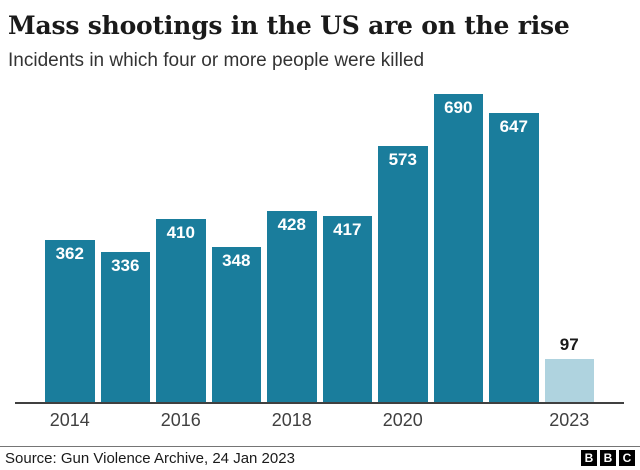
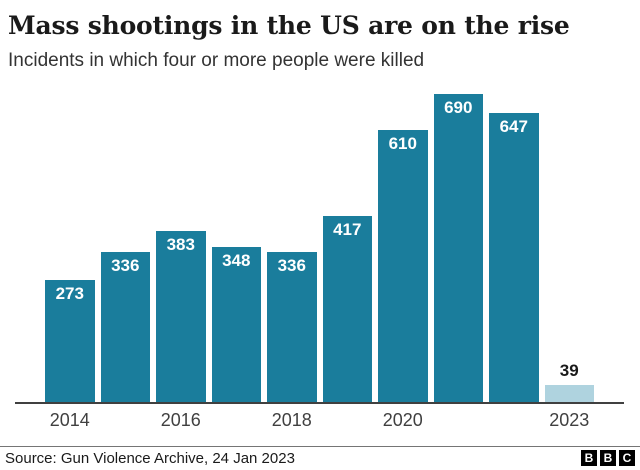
2014: 362 -> 273
2016: 410 -> 383
2018: 428 -> 336
2020: 573 -> 610
2023: 97 -> 39
